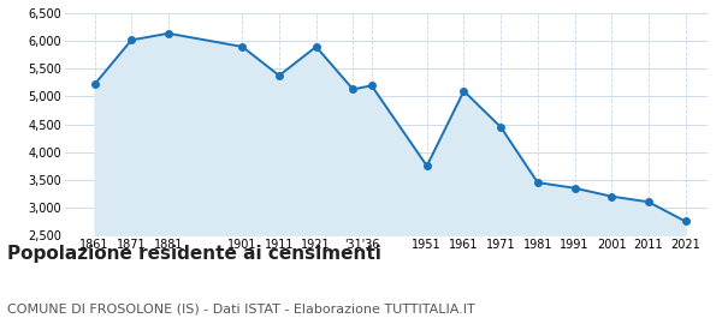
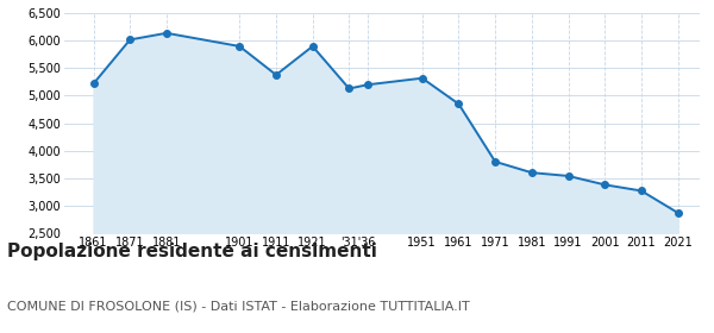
1951: 3,750 -> 5,320
1961: 5,100 -> 4,850
1971: 4,450 -> 3,800
1981: 3,450 -> 3,600
1991: 3,350 -> 3,540
2001: 3,200 -> 3,380
2011: 3,100 -> 3,270
2021: 2,750 -> 2,870
